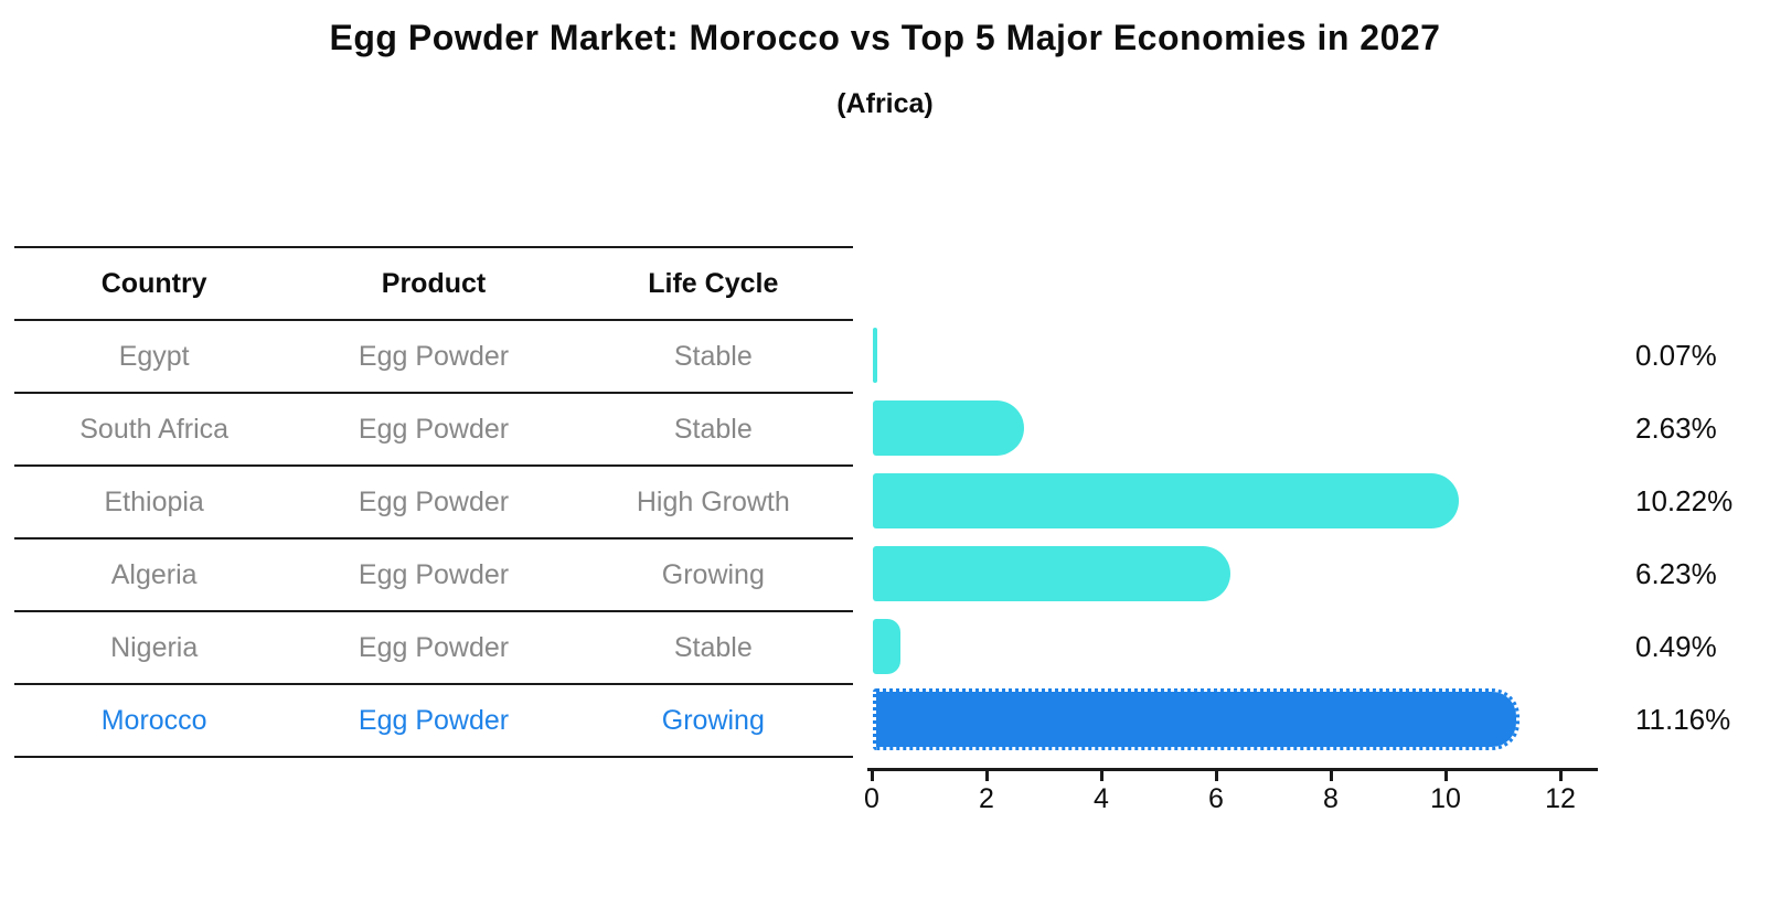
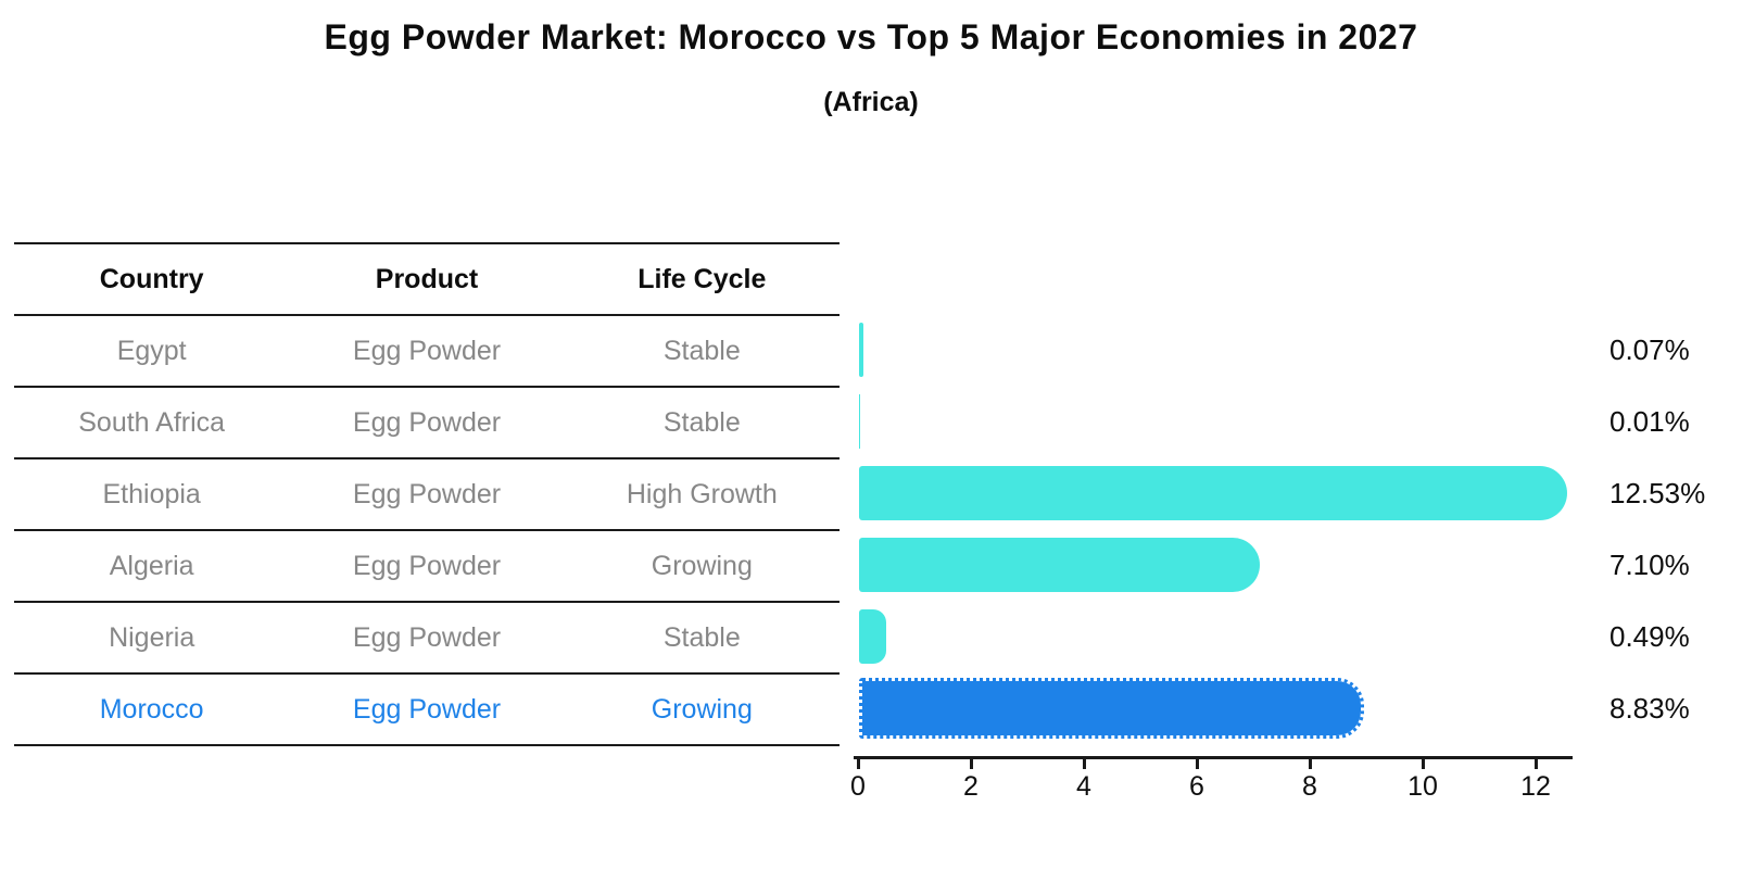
South Africa: 2.63% -> 0.01%
Ethiopia: 10.22% -> 12.53%
Algeria: 6.23% -> 7.10%
Morocco: 11.16% -> 8.83%
